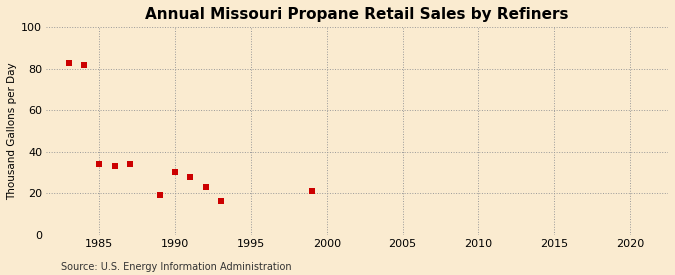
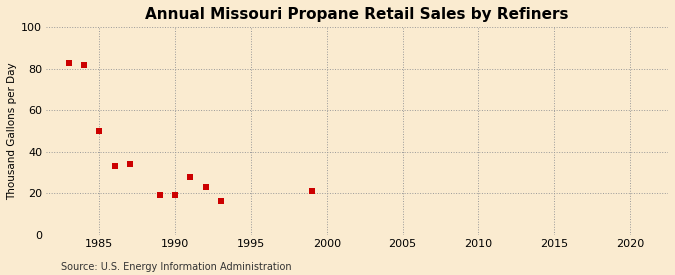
1985: 34 -> 50
1990: 30 -> 19
